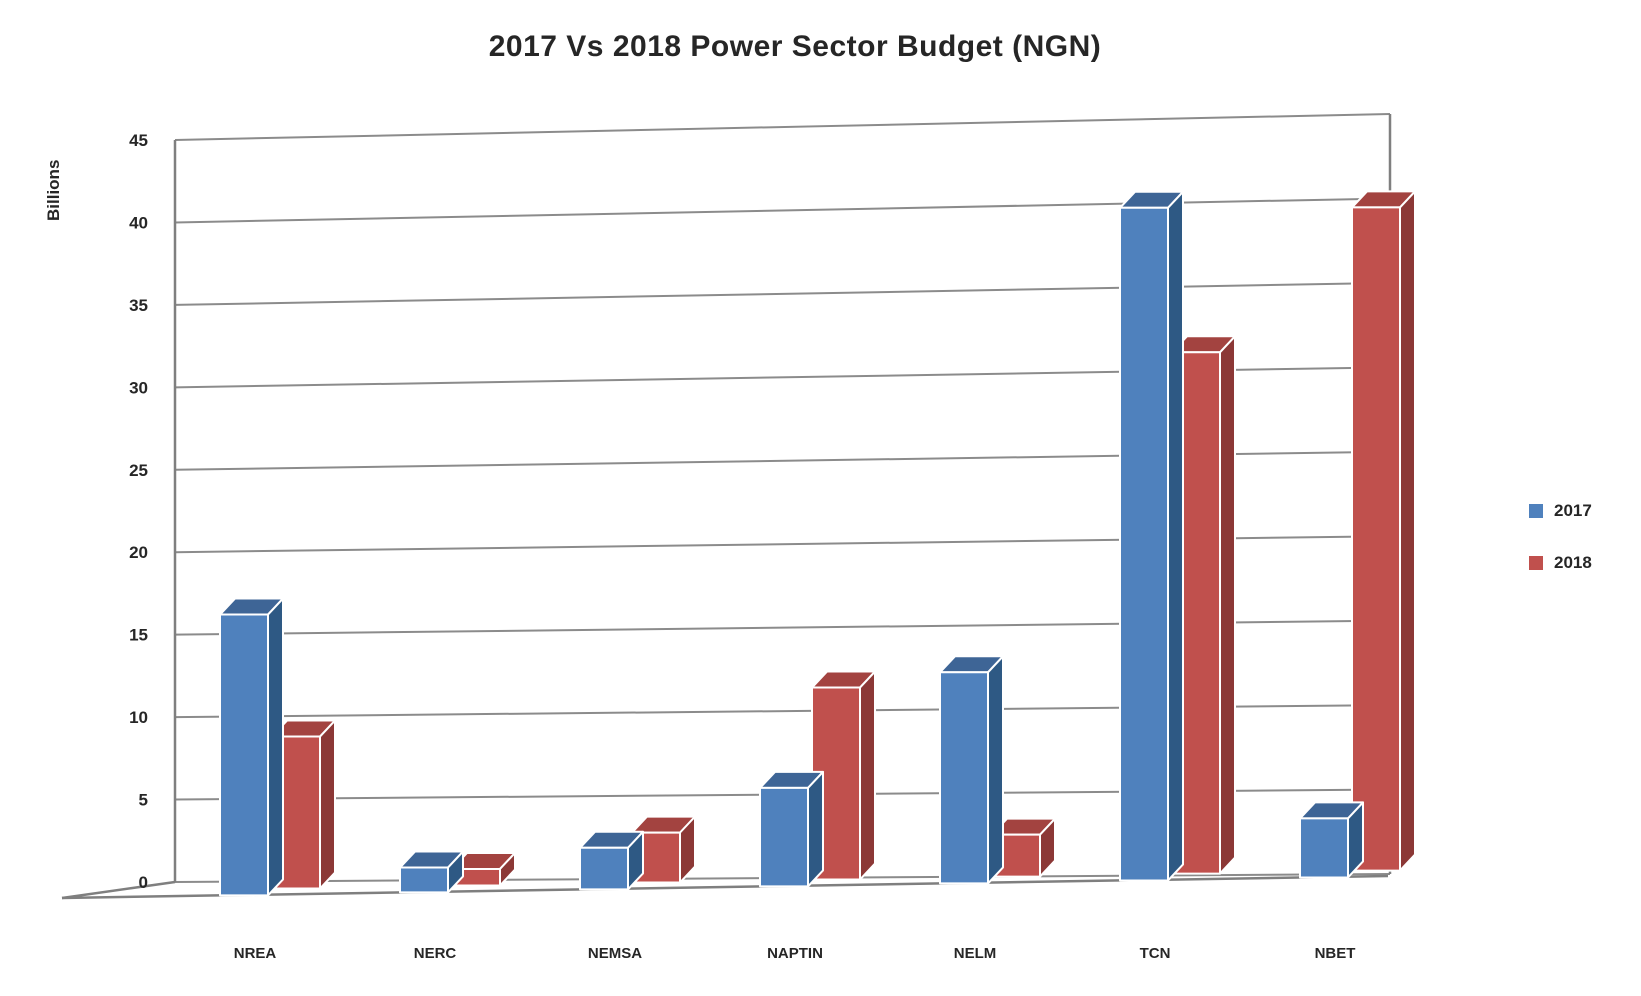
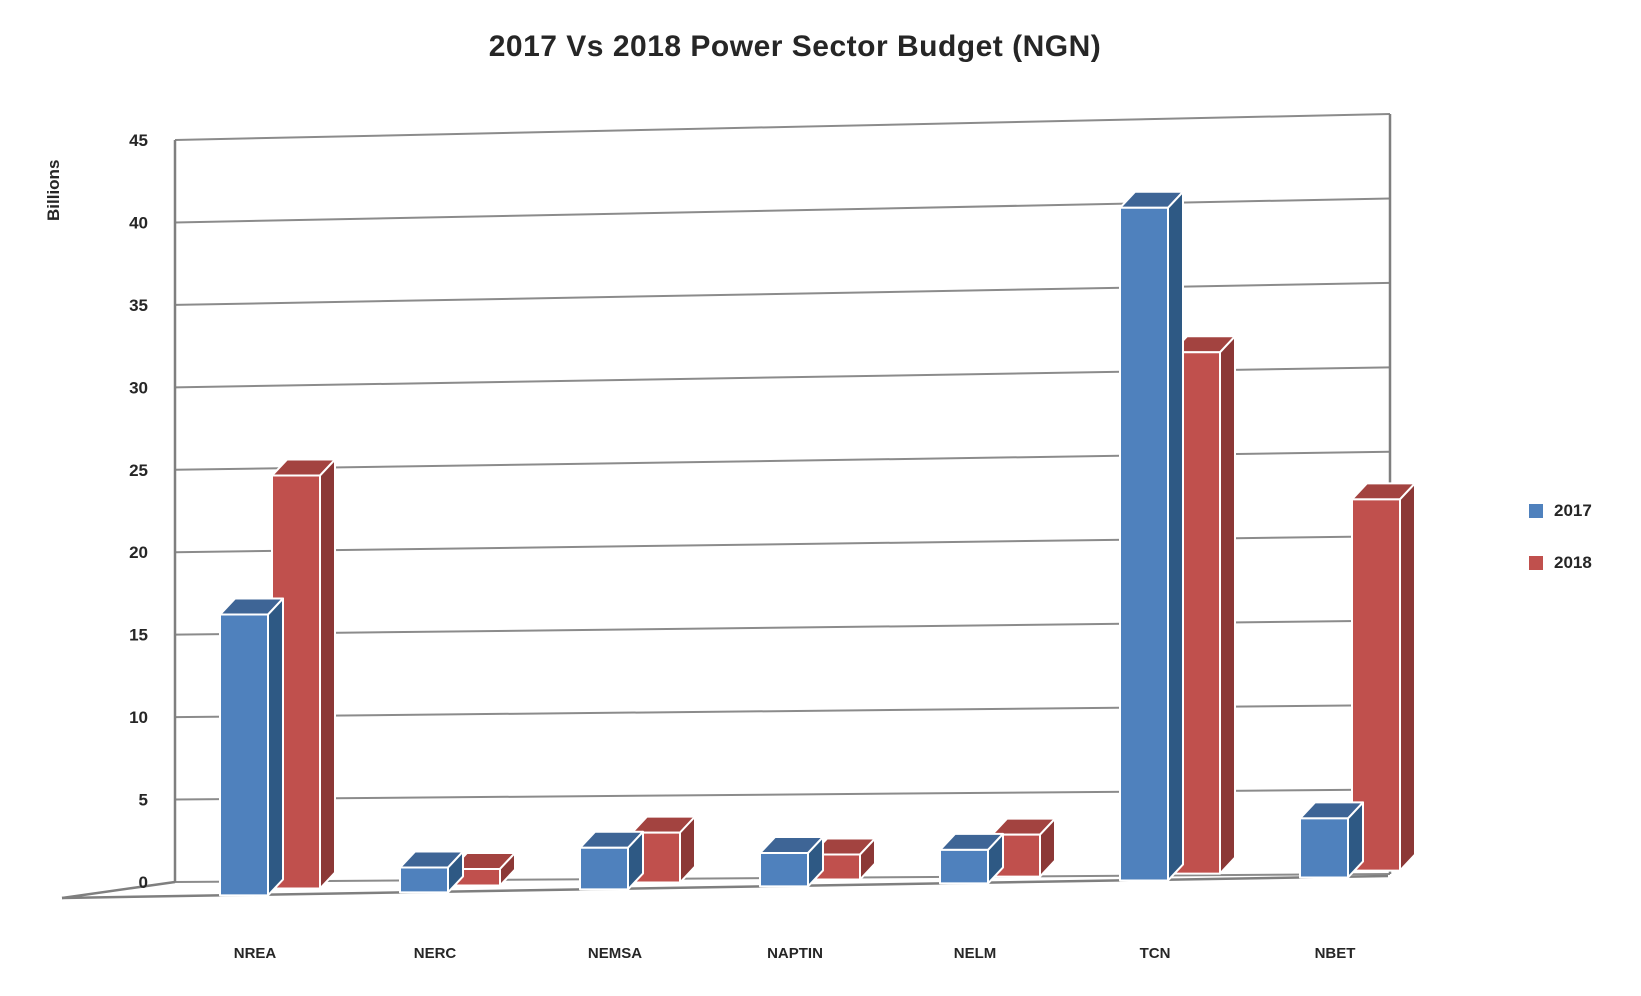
2018/NREA: 9.2 -> 25.0
2017/NAPTIN: 5.9 -> 2.0
2018/NAPTIN: 11.5 -> 1.5
2017/NELM: 12.6 -> 2.0
2018/NBET: 39.3 -> 22.0
